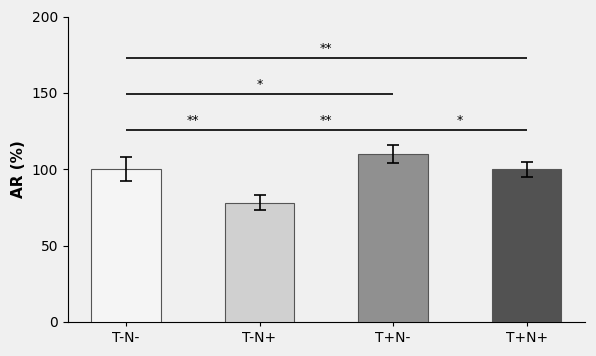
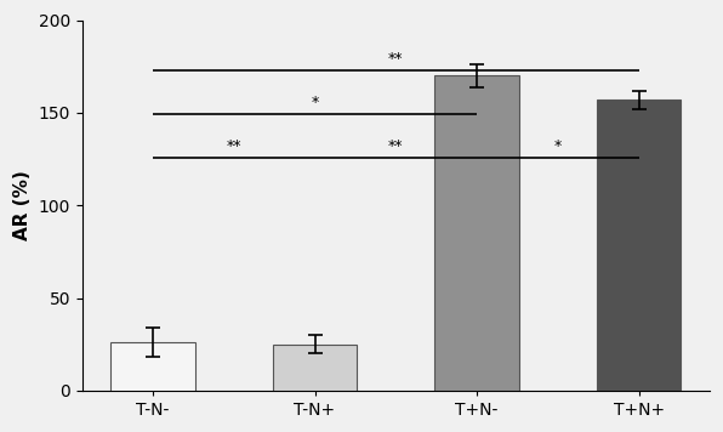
T-N-: 100 -> 26
T-N+: 78 -> 25
T+N-: 110 -> 170
T+N+: 100 -> 157
